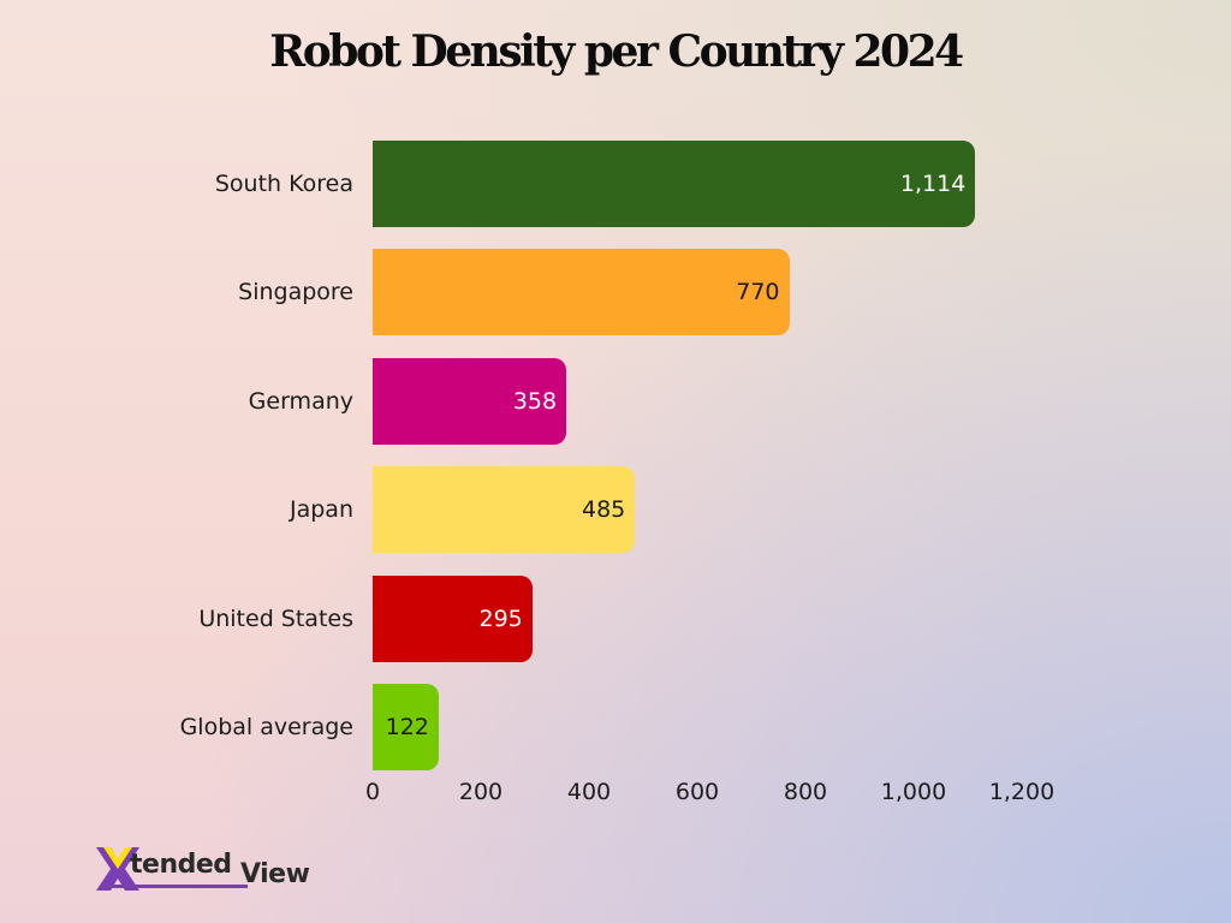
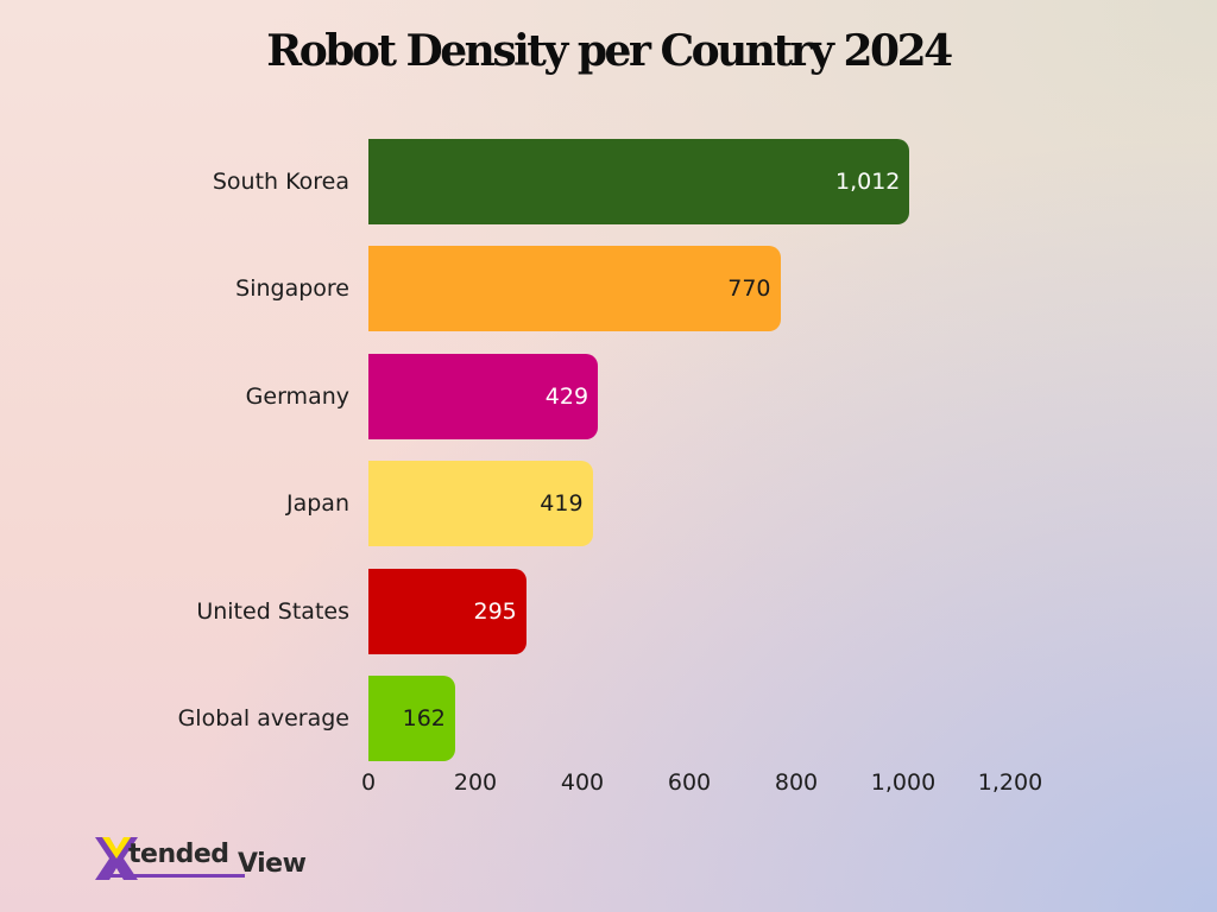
South Korea: 1,114 -> 1,012
Germany: 358 -> 429
Japan: 485 -> 419
Global average: 122 -> 162
